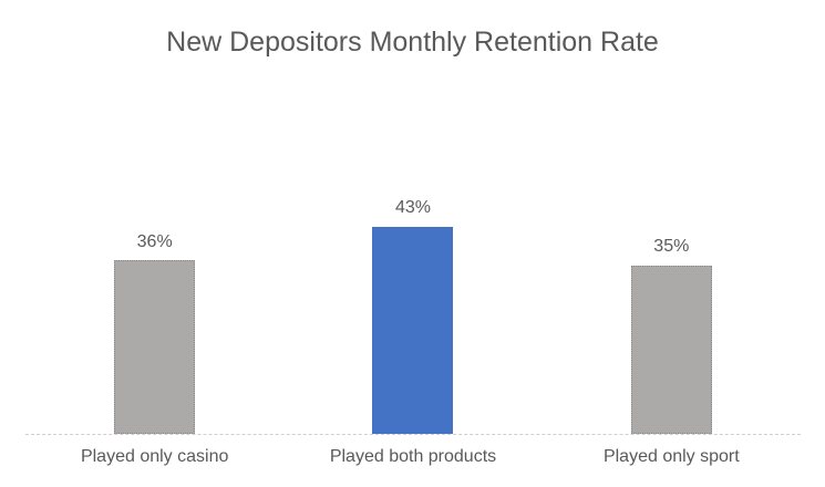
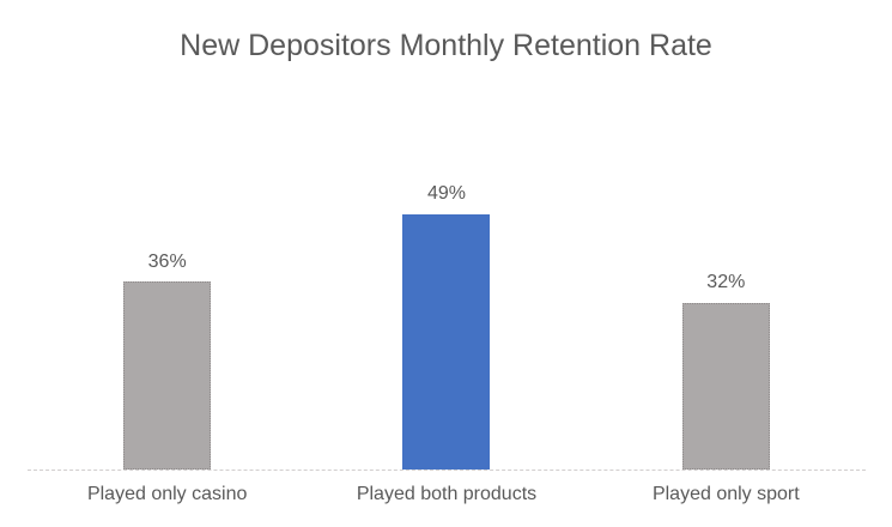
Played both products: 43% -> 49%
Played only sport: 35% -> 32%
